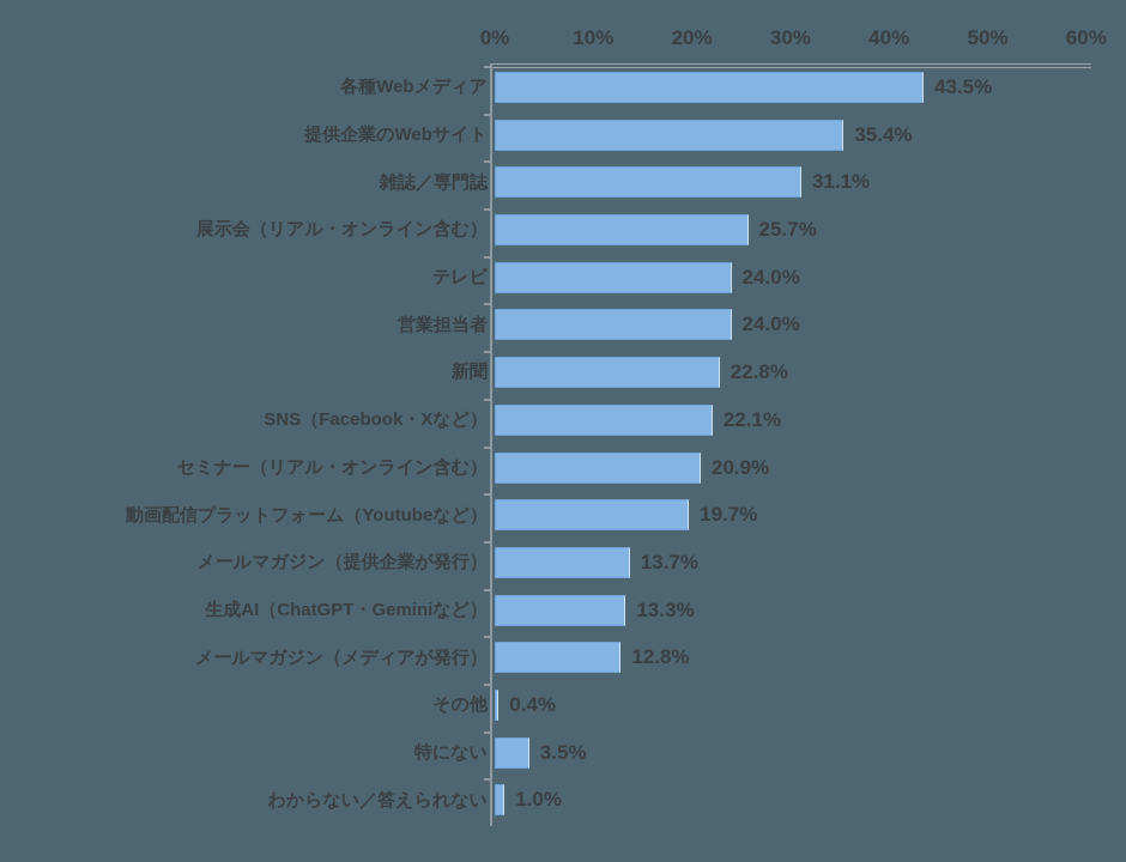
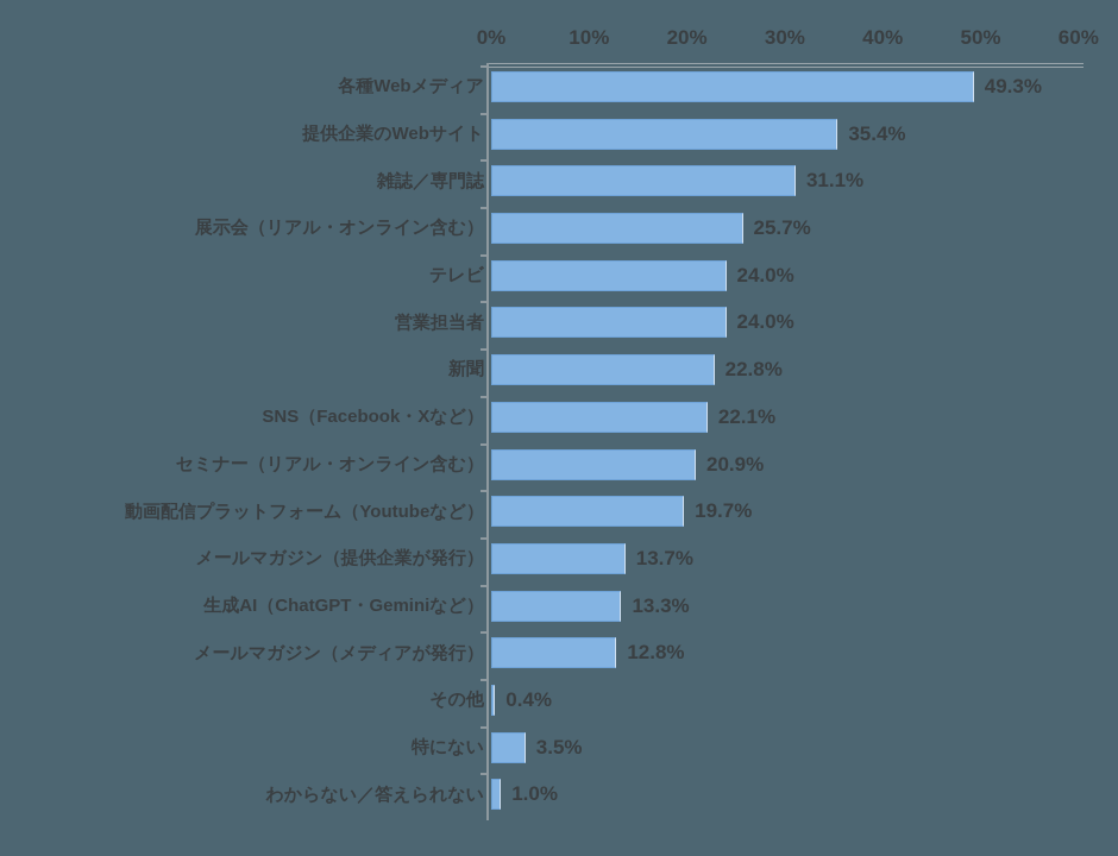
各種Webメディア: 43.5% -> 49.3%
